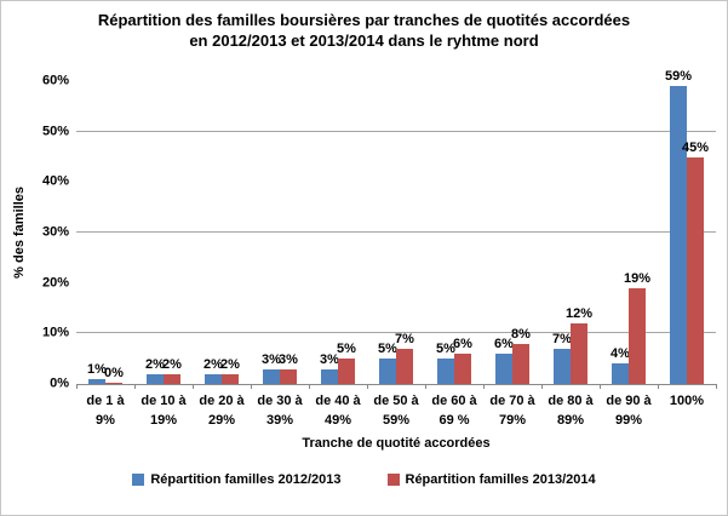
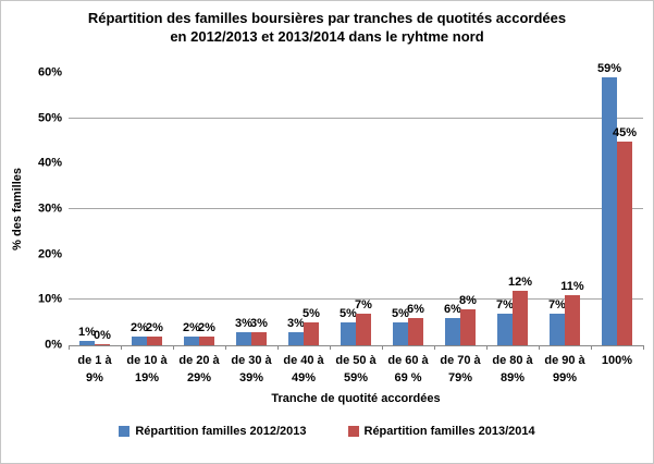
Répartition familles 2012/2013/de 90 à 99%: 4% -> 7%
Répartition familles 2013/2014/de 90 à 99%: 19% -> 11%
